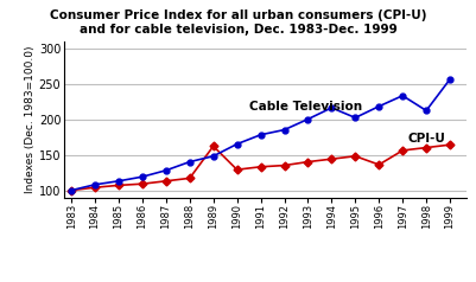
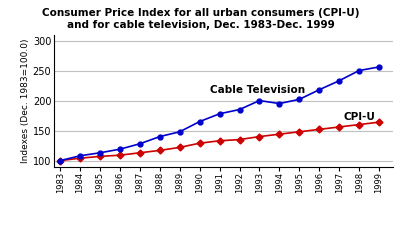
CPI-U/1989: 162 -> 122
Cable Television/1994: 216 -> 195
CPI-U/1996: 136 -> 152
Cable Television/1998: 212 -> 250
